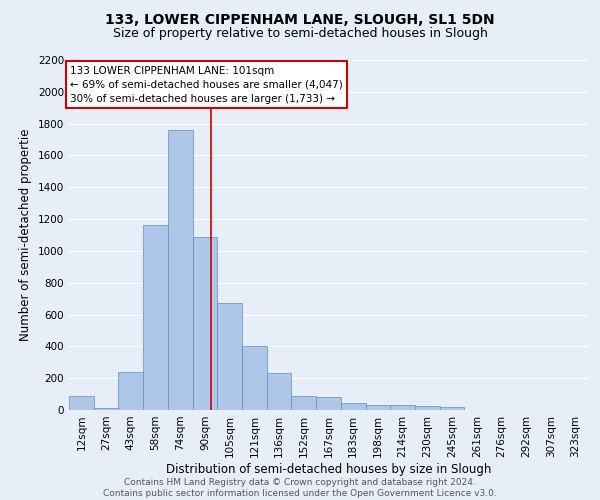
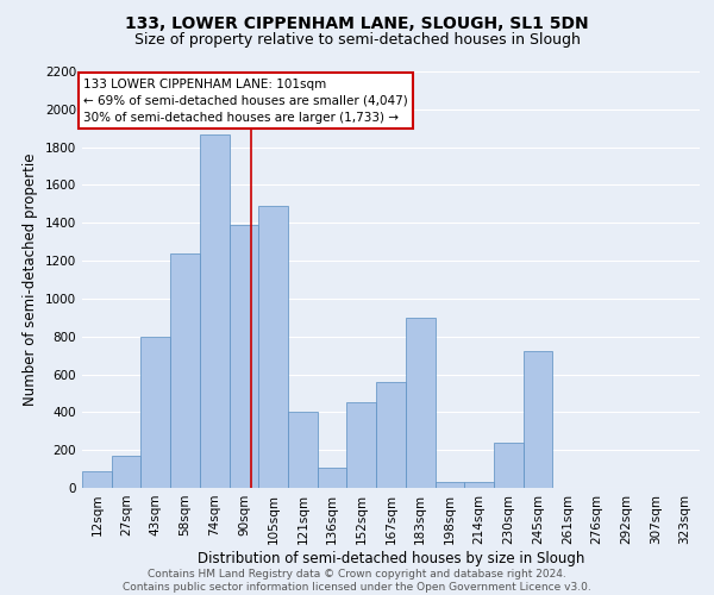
27sqm: 10 -> 170
43sqm: 240 -> 800
58sqm: 1160 -> 1240
74sqm: 1760 -> 1870
90sqm: 1090 -> 1390
105sqm: 670 -> 1490
136sqm: 230 -> 110
152sqm: 80 -> 450
167sqm: 80 -> 560
183sqm: 40 -> 900
230sqm: 20 -> 240
245sqm: 20 -> 720
